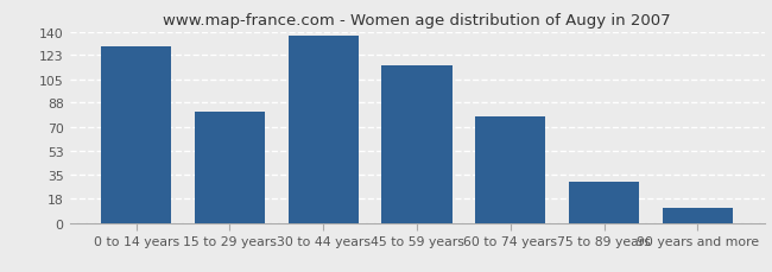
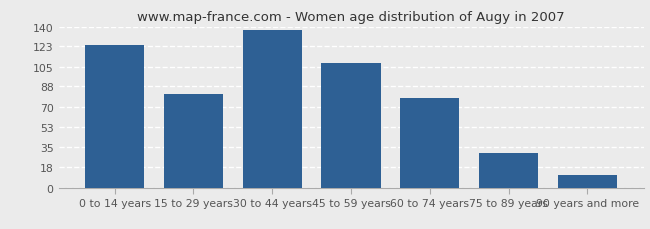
0 to 14 years: 129 -> 124
45 to 59 years: 115 -> 108
